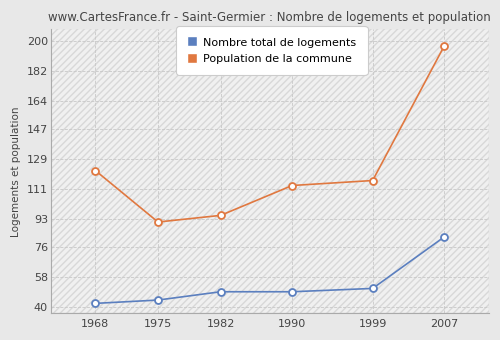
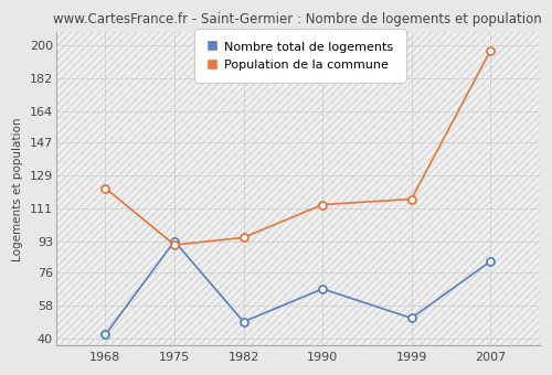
Nombre total de logements/1975: 44 -> 93
Nombre total de logements/1990: 49 -> 67
